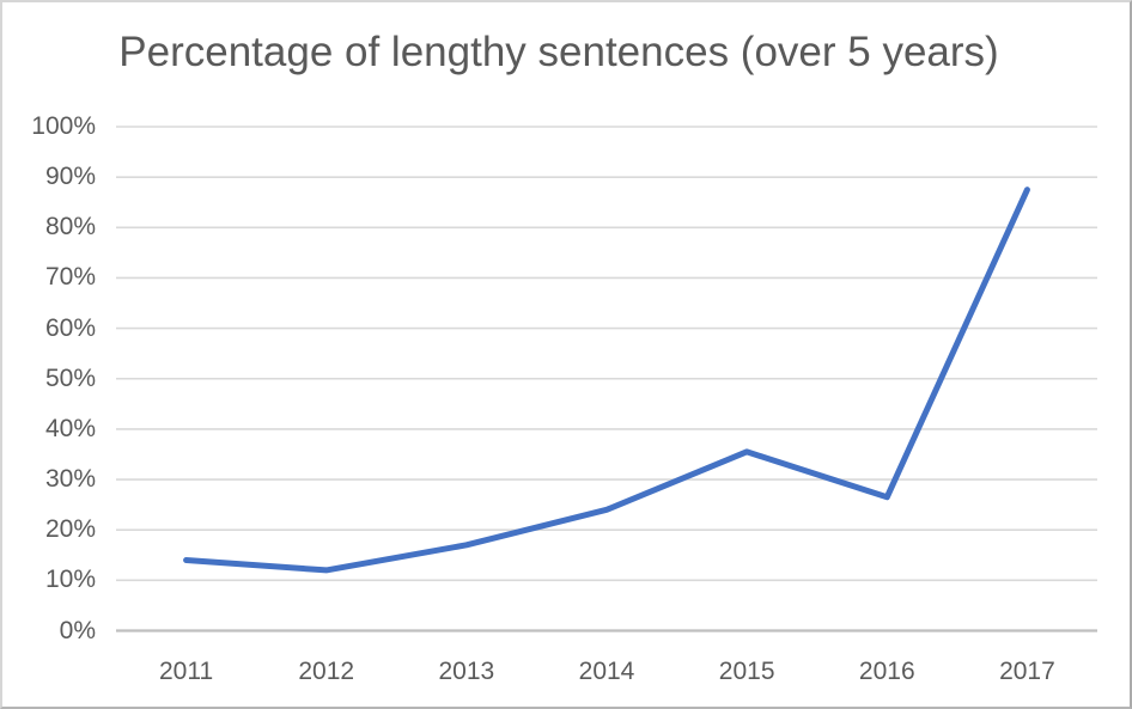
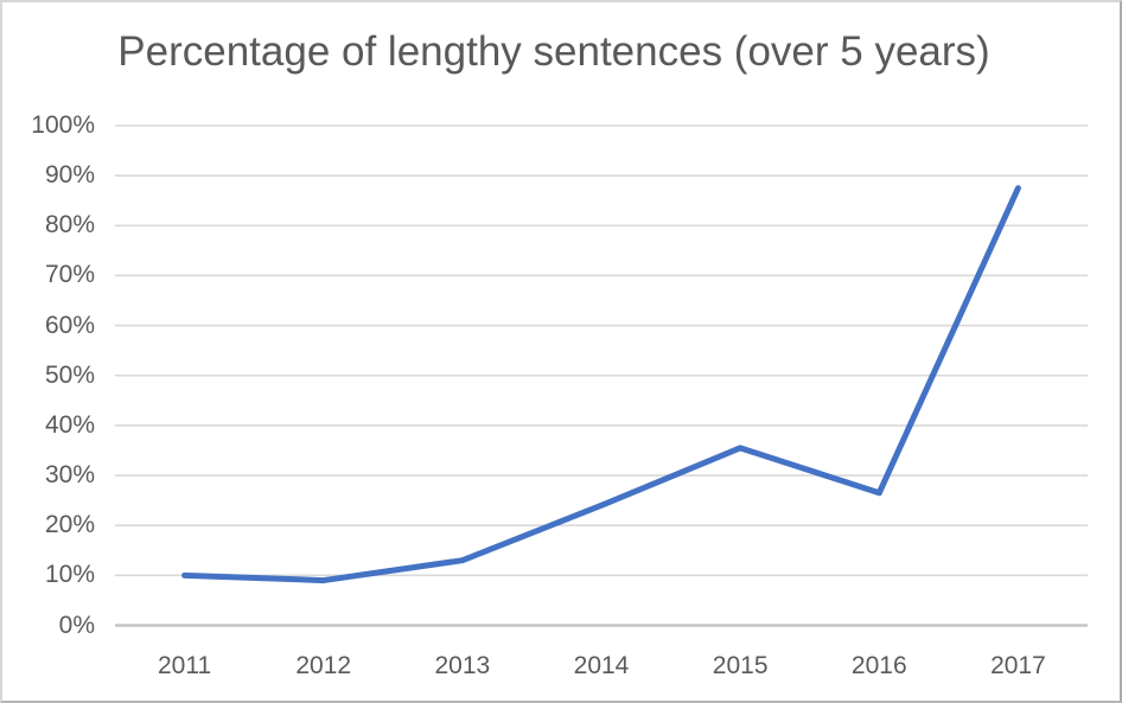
2011: 14% -> 10%
2012: 12% -> 9%
2013: 17% -> 13%
